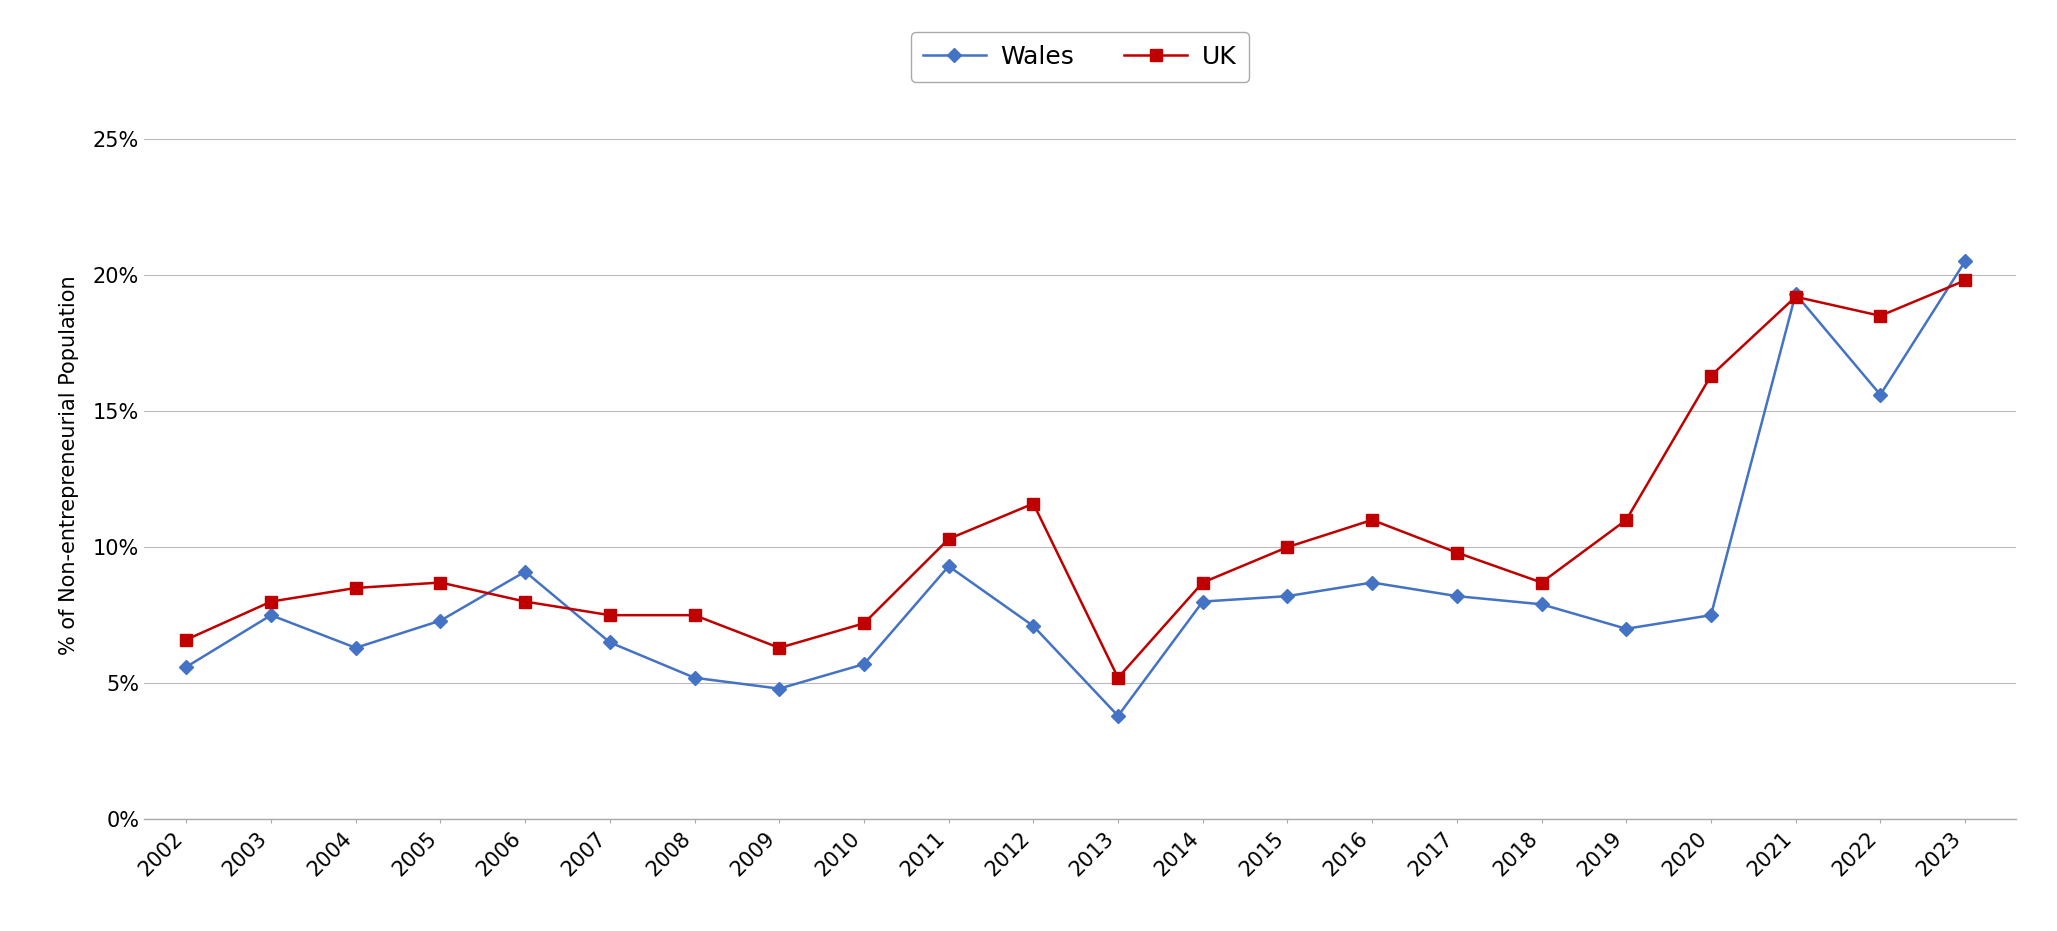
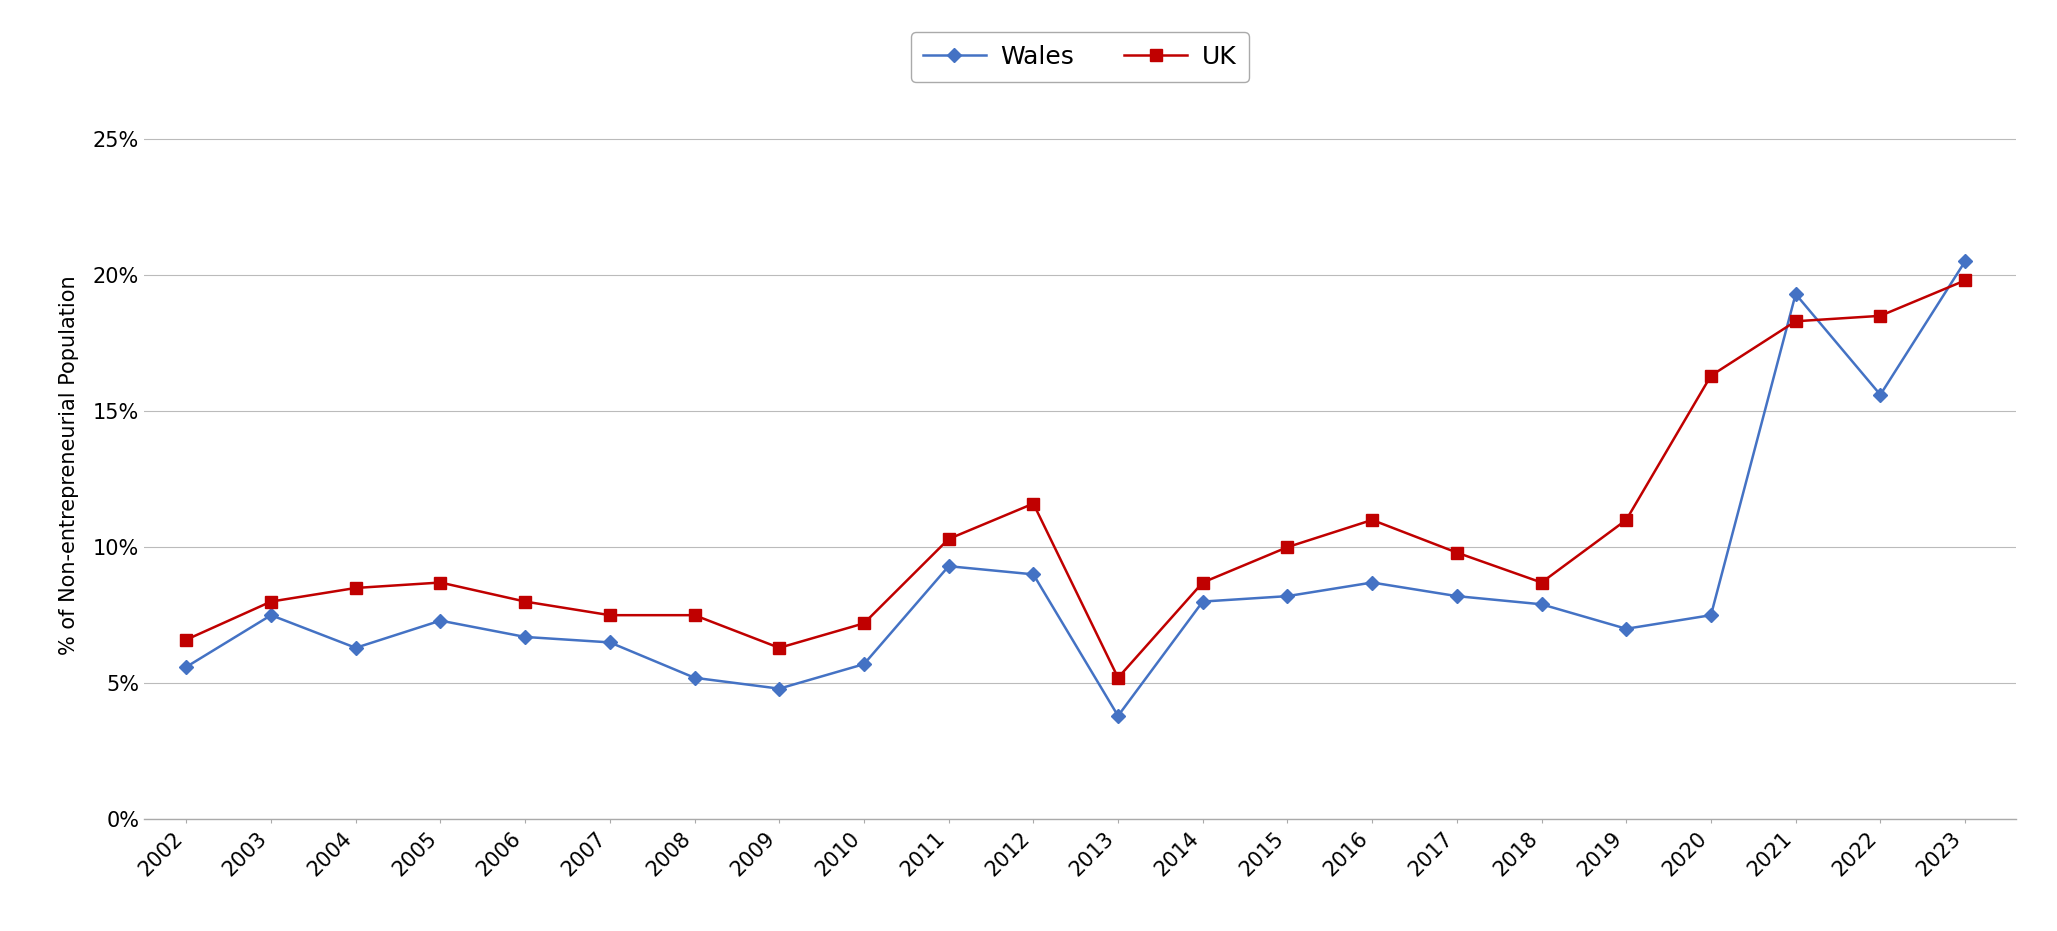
Wales/2006: 9.1% -> 6.7%
Wales/2012: 7.1% -> 9.0%
UK/2021: 19.2% -> 18.3%
